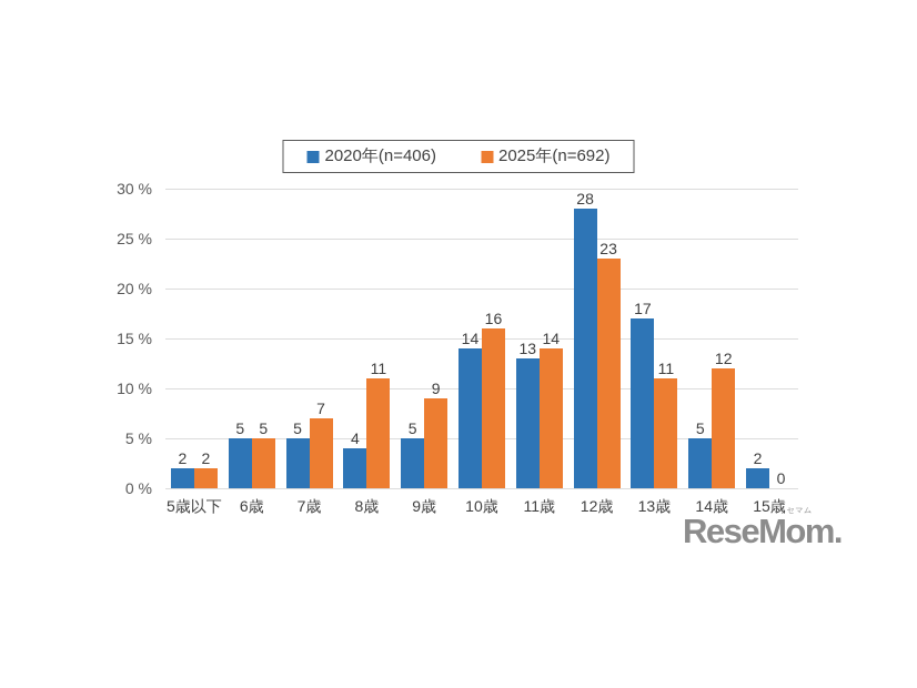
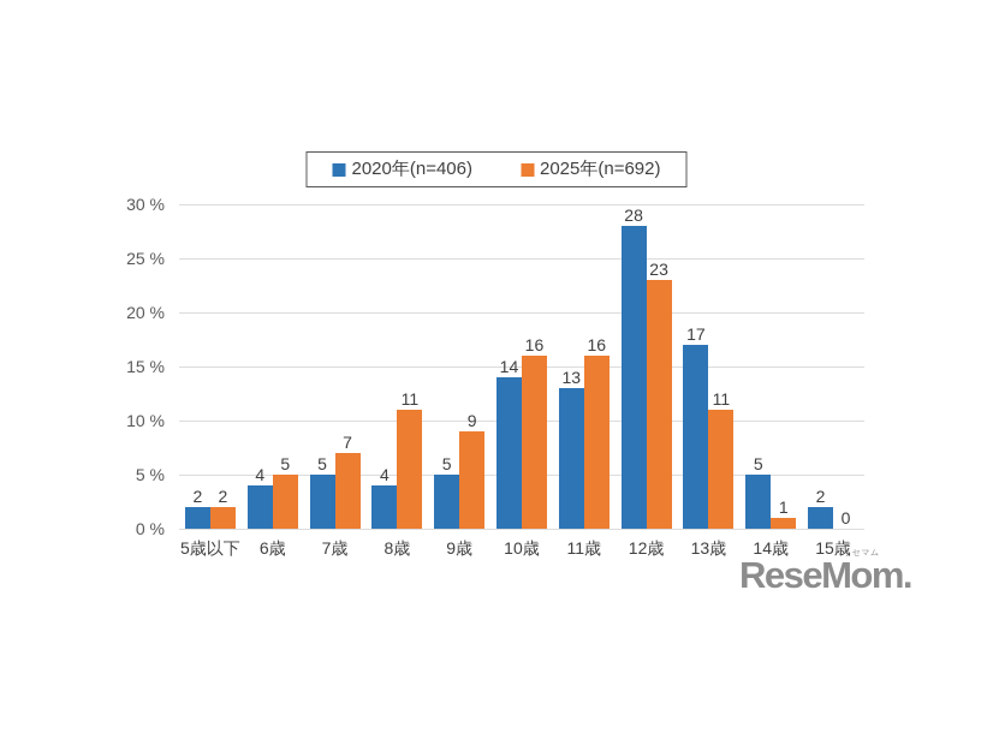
2020年(n=406)/6歳: 5 -> 4
2025年(n=692)/11歳: 14 -> 16
2025年(n=692)/14歳: 12 -> 1
